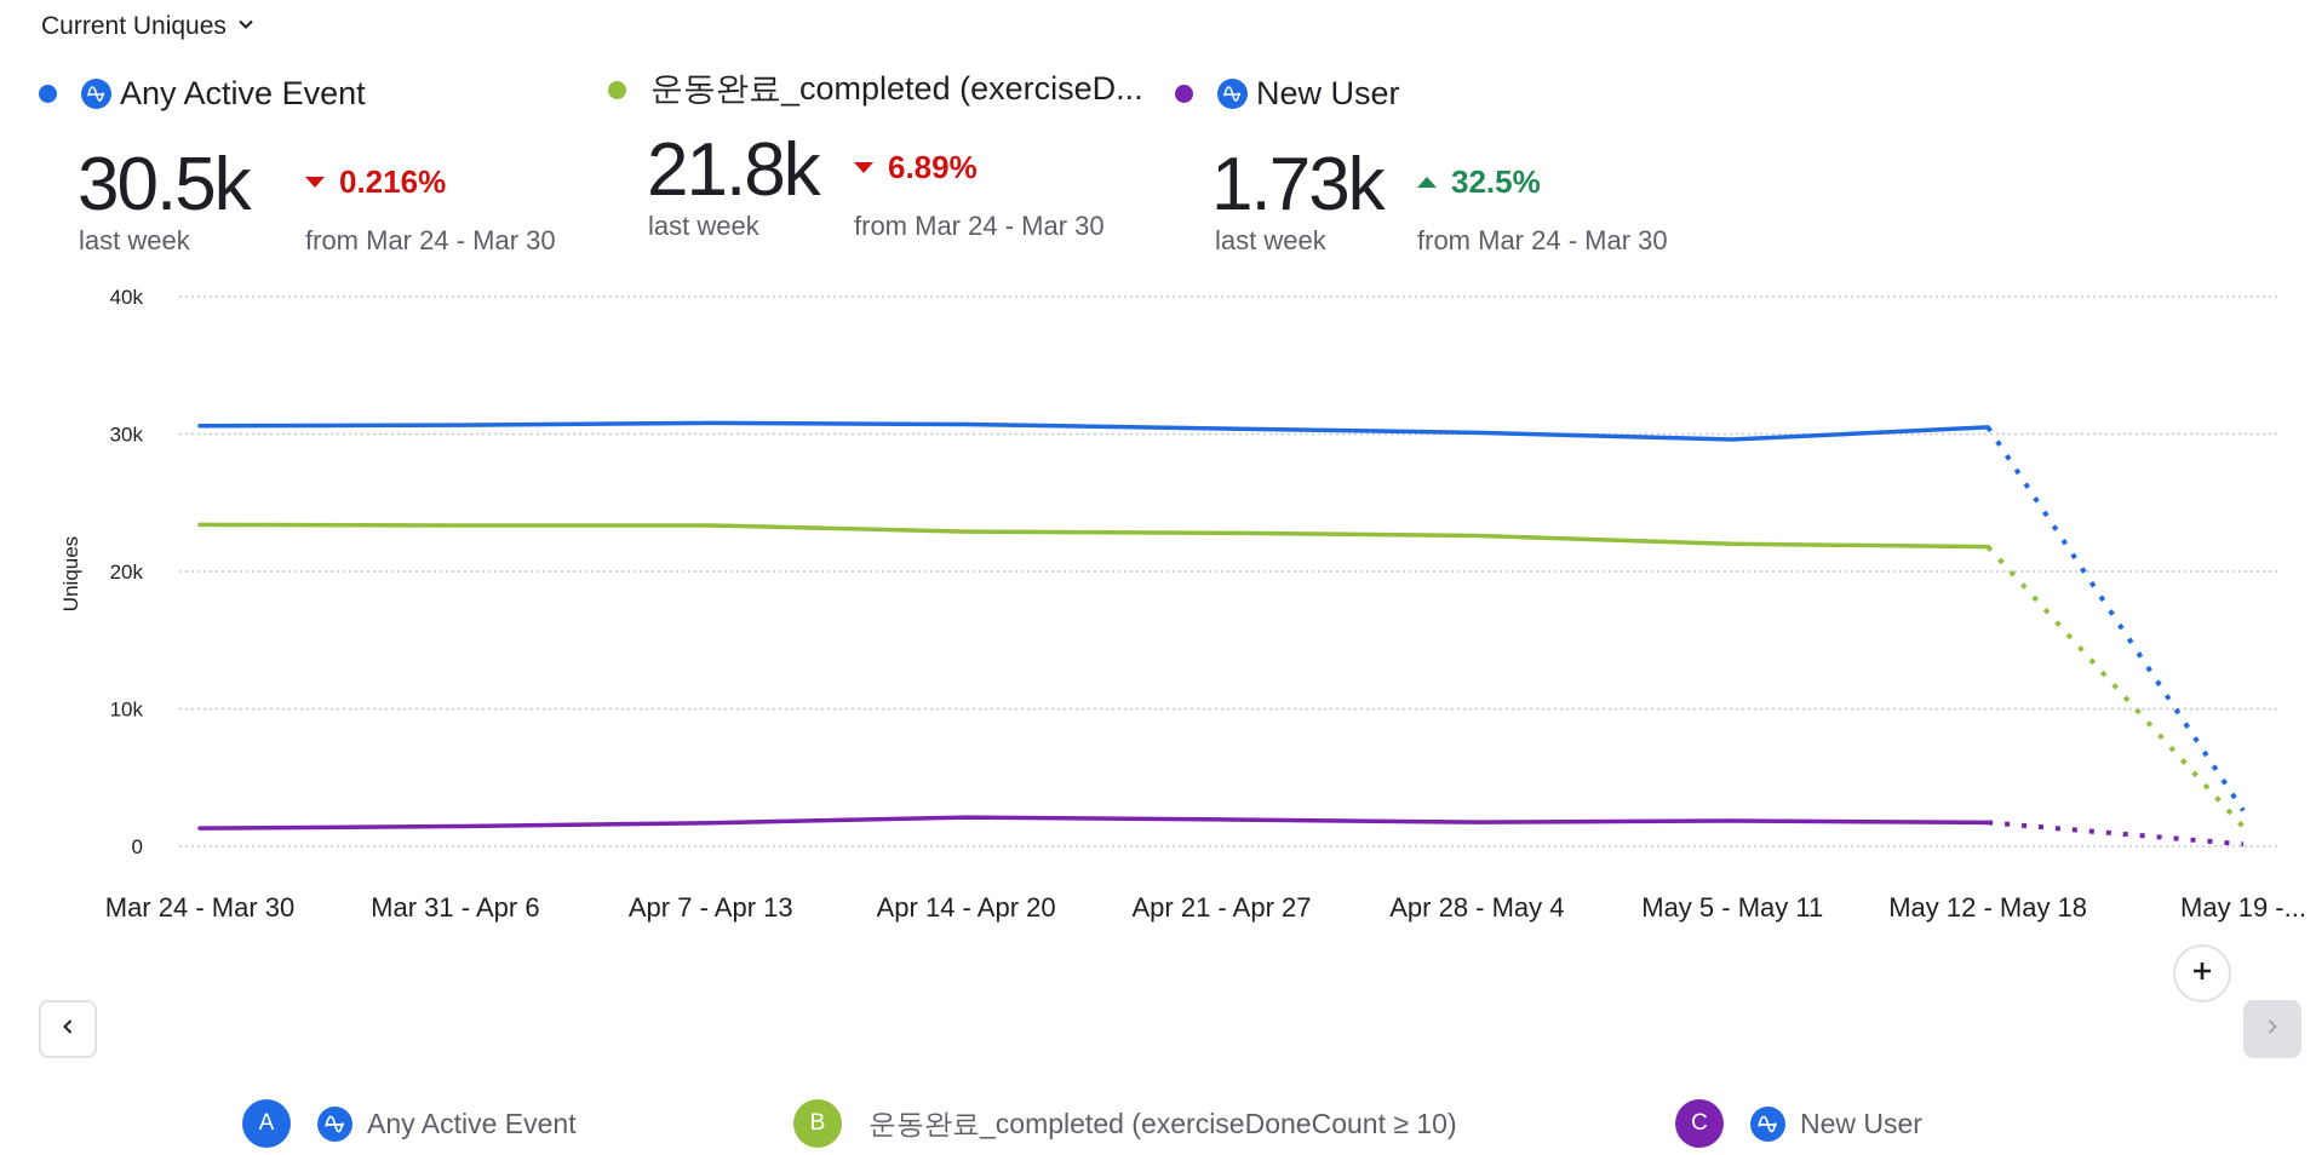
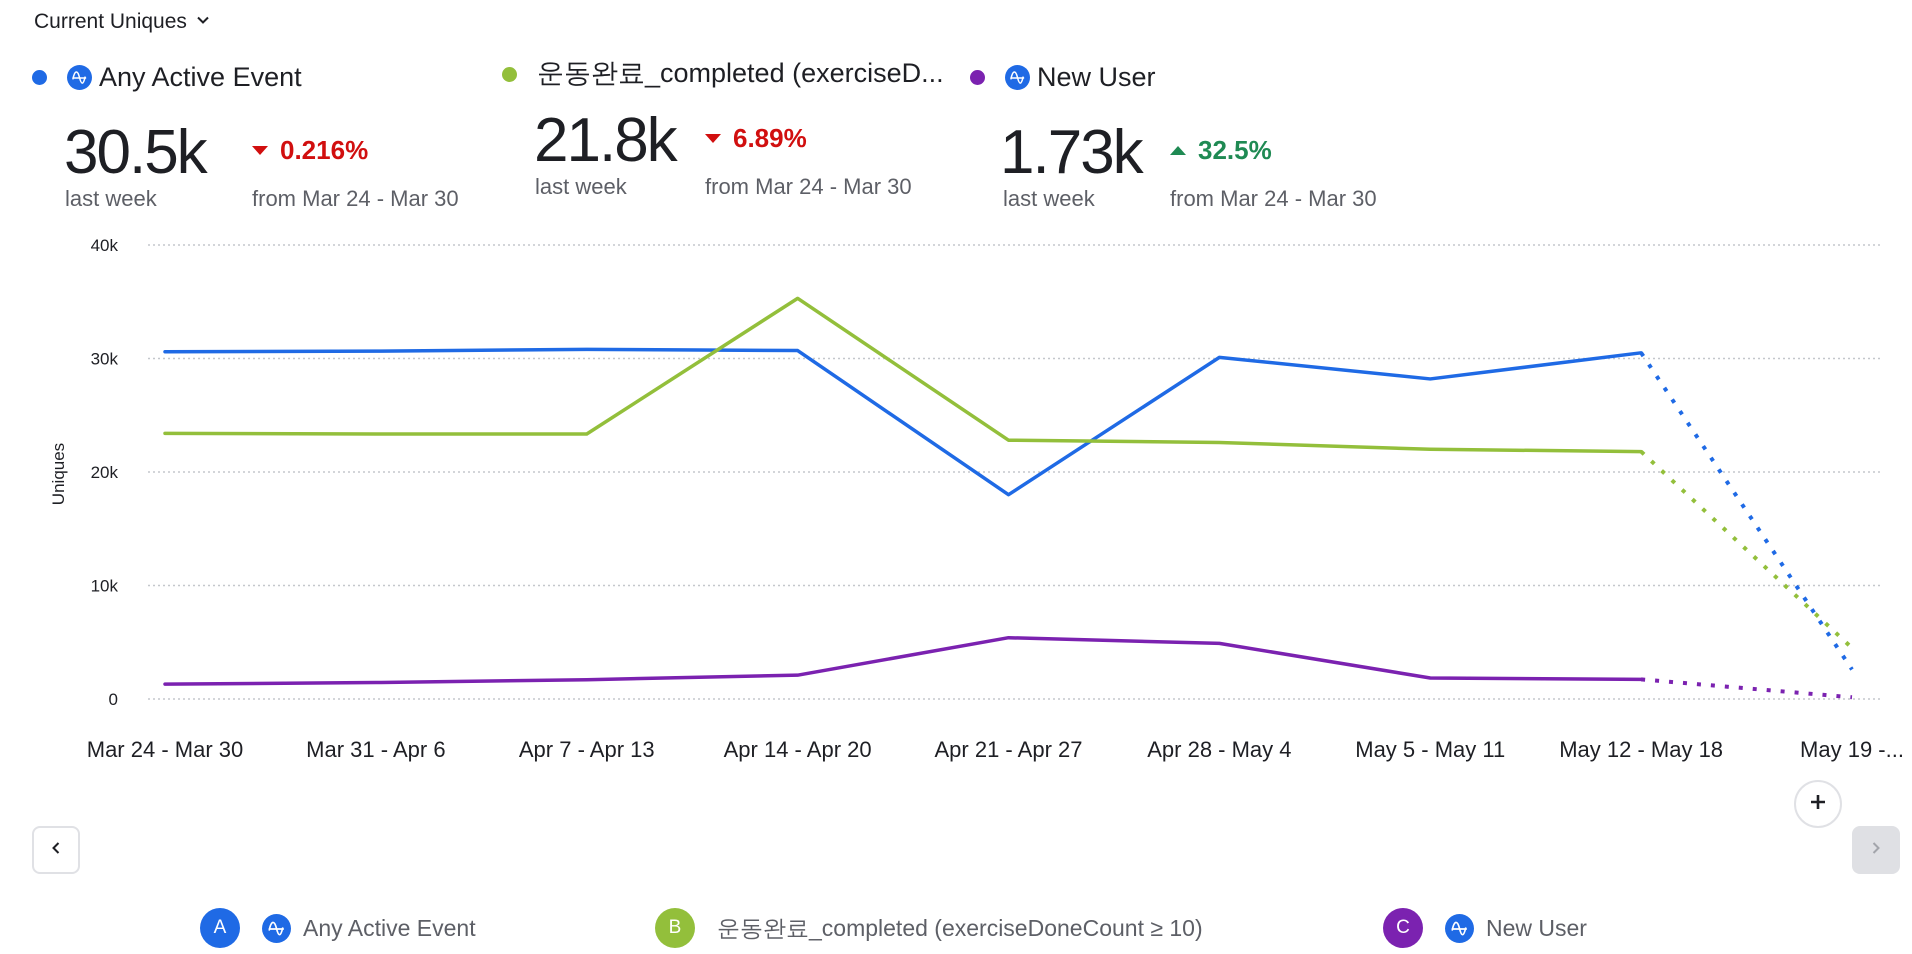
운동완료_completed (exerciseDoneCount ≥ 10)/Apr 14 - Apr 20: 22.9k -> 35.3k
Any Active Event/Apr 21 - Apr 27: 30.4k -> 18.0k
New User/Apr 21 - Apr 27: 2.0k -> 5.4k
New User/Apr 28 - May 4: 1.8k -> 4.9k
Any Active Event/May 5 - May 11: 29.6k -> 28.2k
운동완료_completed (exerciseDoneCount ≥ 10)/May 19 -...: 1.4k -> 4.5k
